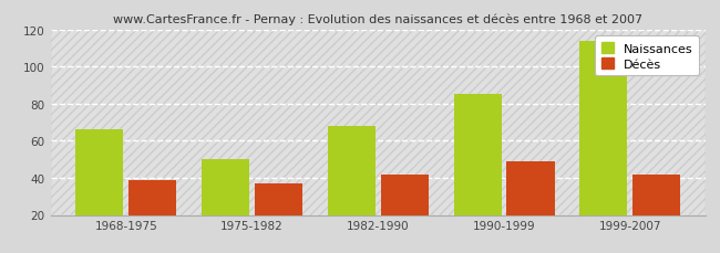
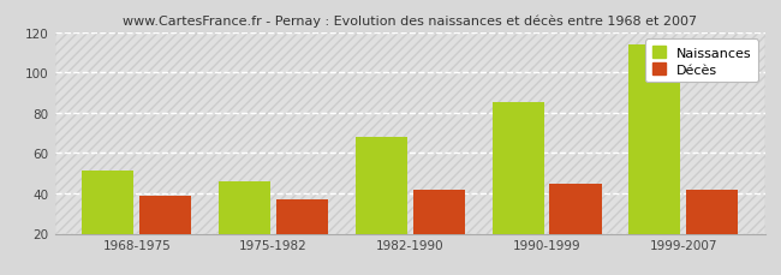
Naissances/1968-1975: 66 -> 51
Naissances/1975-1982: 50 -> 46
Décès/1990-1999: 49 -> 45
